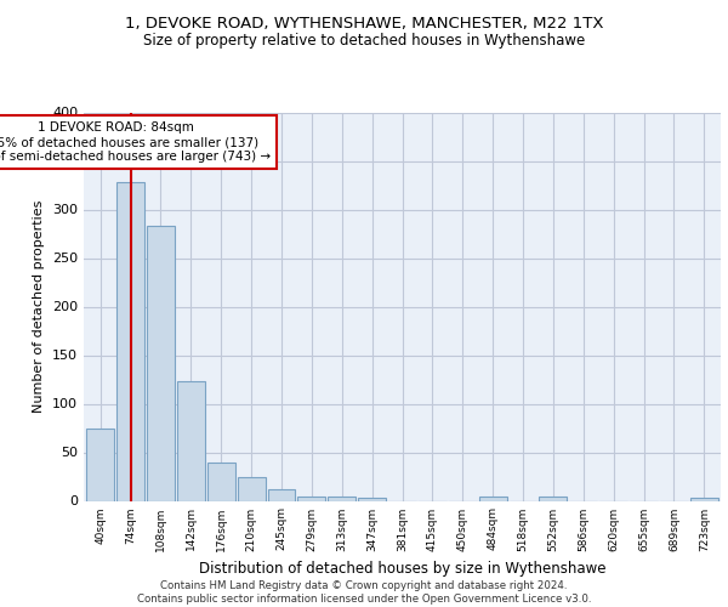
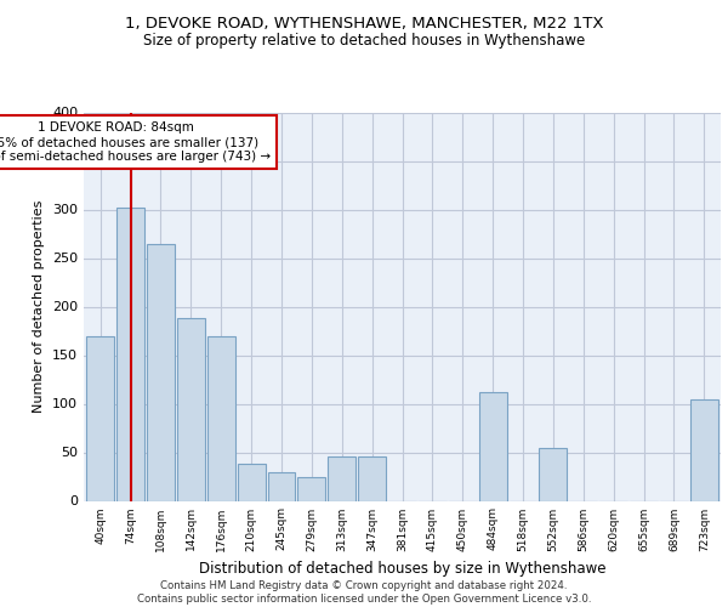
40sqm: 75 -> 170
74sqm: 328 -> 302
108sqm: 283 -> 264
142sqm: 123 -> 188
176sqm: 39 -> 170
210sqm: 24 -> 38
245sqm: 12 -> 30
279sqm: 5 -> 24
313sqm: 5 -> 46
347sqm: 3 -> 46
484sqm: 5 -> 112
552sqm: 4 -> 54
723sqm: 3 -> 104
